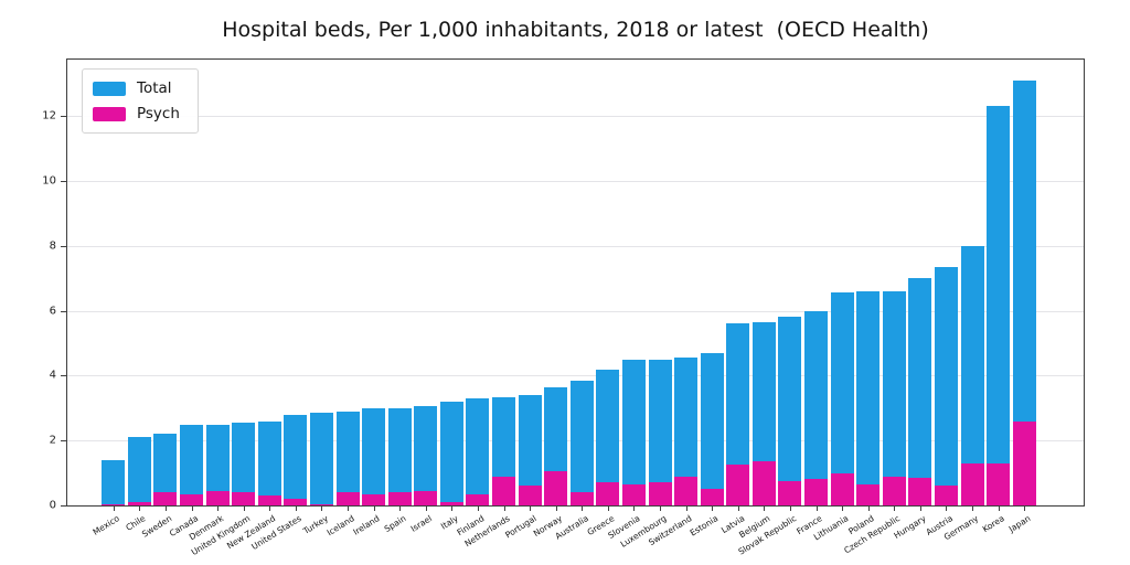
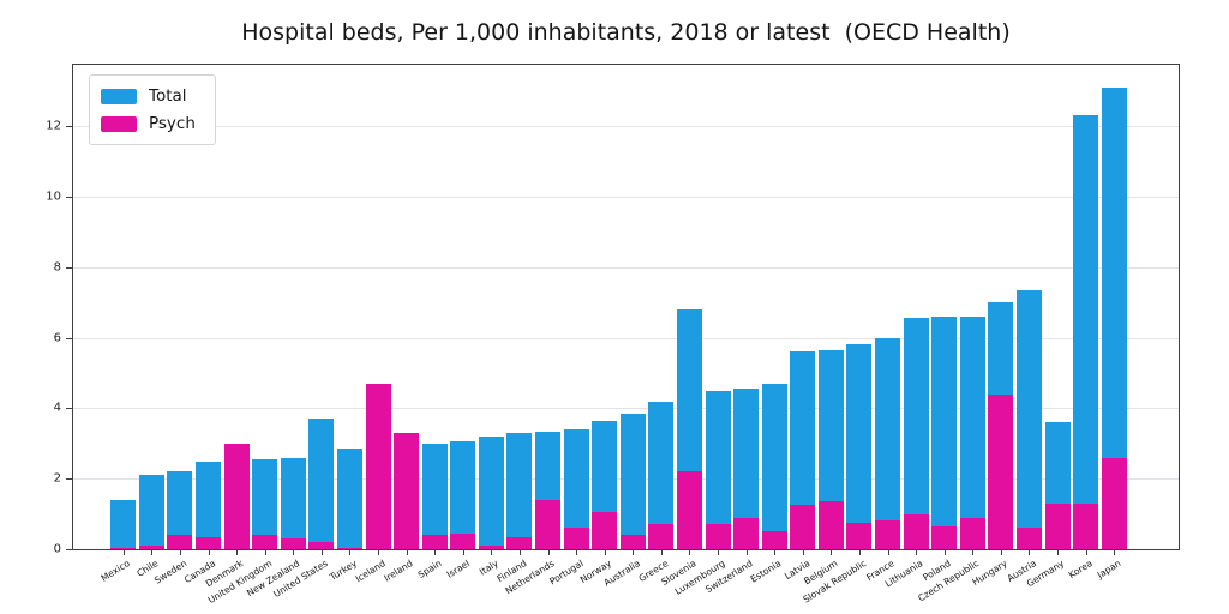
Psych/Denmark: 0.5 -> 3.0
Total/United States: 2.8 -> 3.7
Psych/Iceland: 0.4 -> 4.7
Total/Ireland: 3.0 -> 2.3
Psych/Ireland: 0.3 -> 3.3
Psych/Netherlands: 0.9 -> 1.4
Total/Slovenia: 4.5 -> 6.8
Psych/Slovenia: 0.7 -> 2.2
Psych/Hungary: 0.8 -> 4.4
Total/Germany: 8.0 -> 3.6
